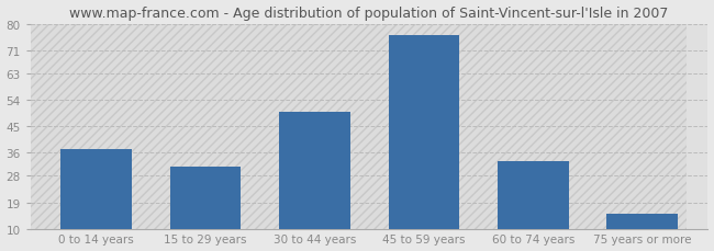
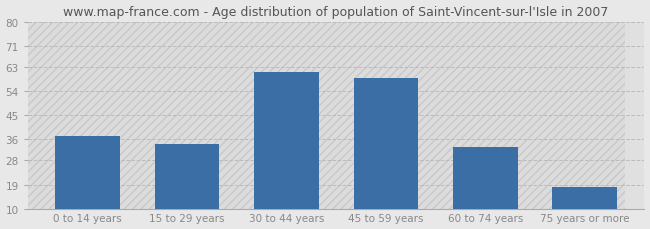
15 to 29 years: 31 -> 34
30 to 44 years: 50 -> 61
45 to 59 years: 76 -> 59
75 years or more: 15 -> 18
